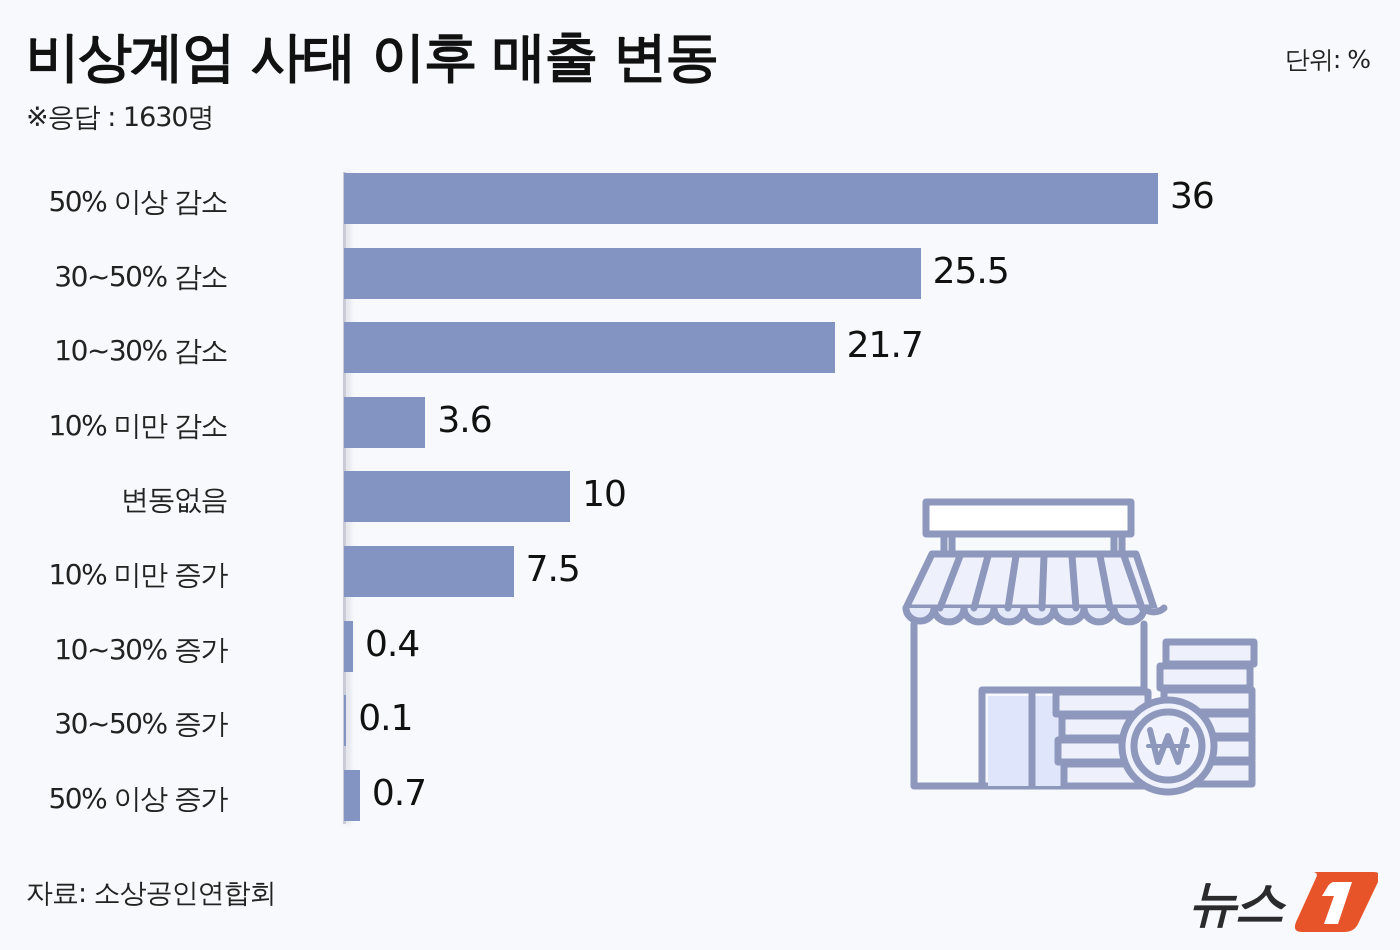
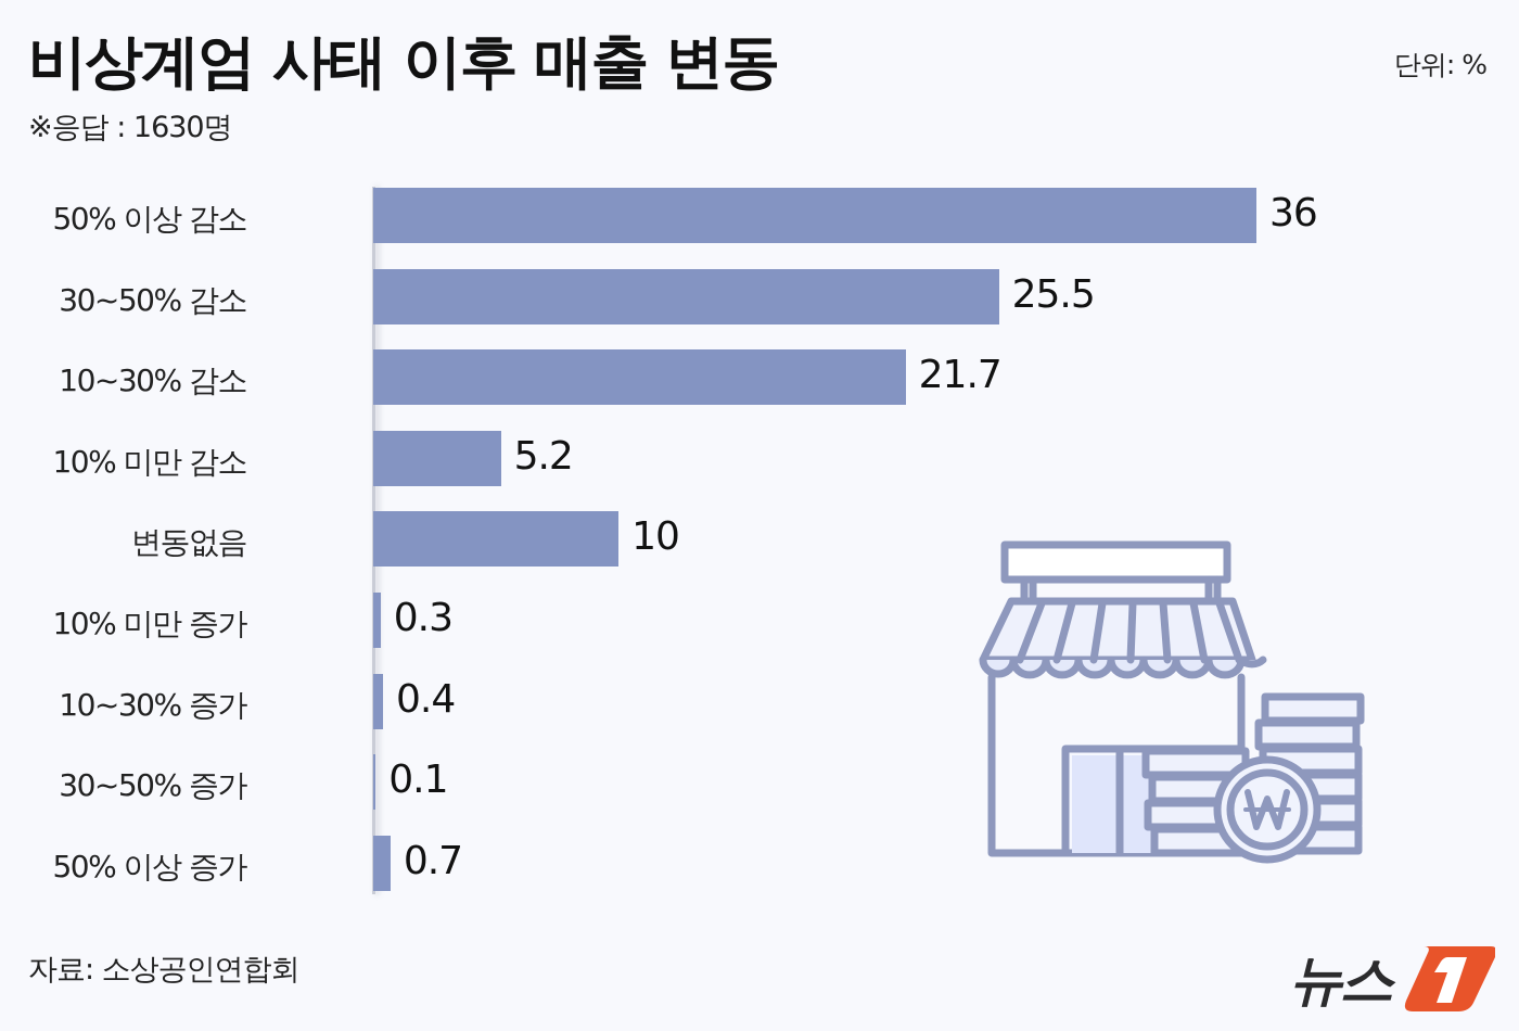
10% 미만 감소: 3.6 -> 5.2
10% 미만 증가: 7.5 -> 0.3
